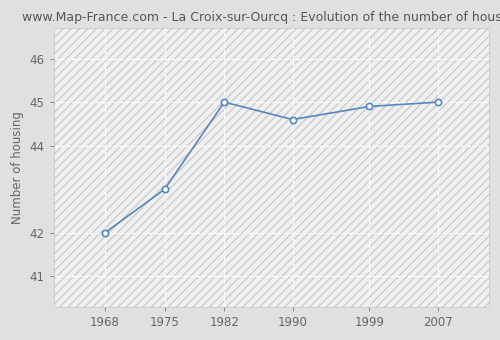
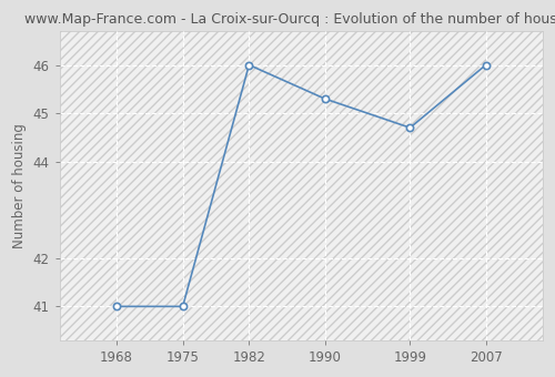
1968: 42.0 -> 41.0
1975: 43.0 -> 41.0
1982: 45.0 -> 46.0
1990: 44.6 -> 45.3
1999: 44.9 -> 44.7
2007: 45.0 -> 46.0
